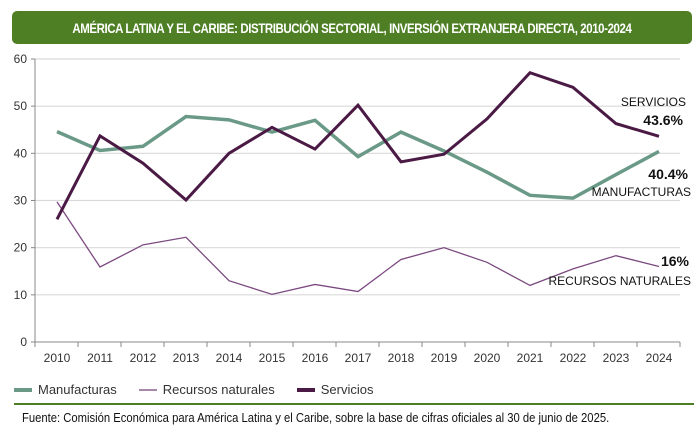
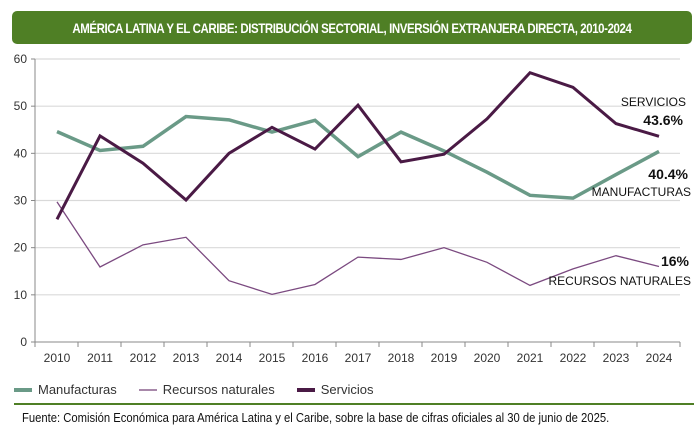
Recursos naturales/2017: 11 -> 18
